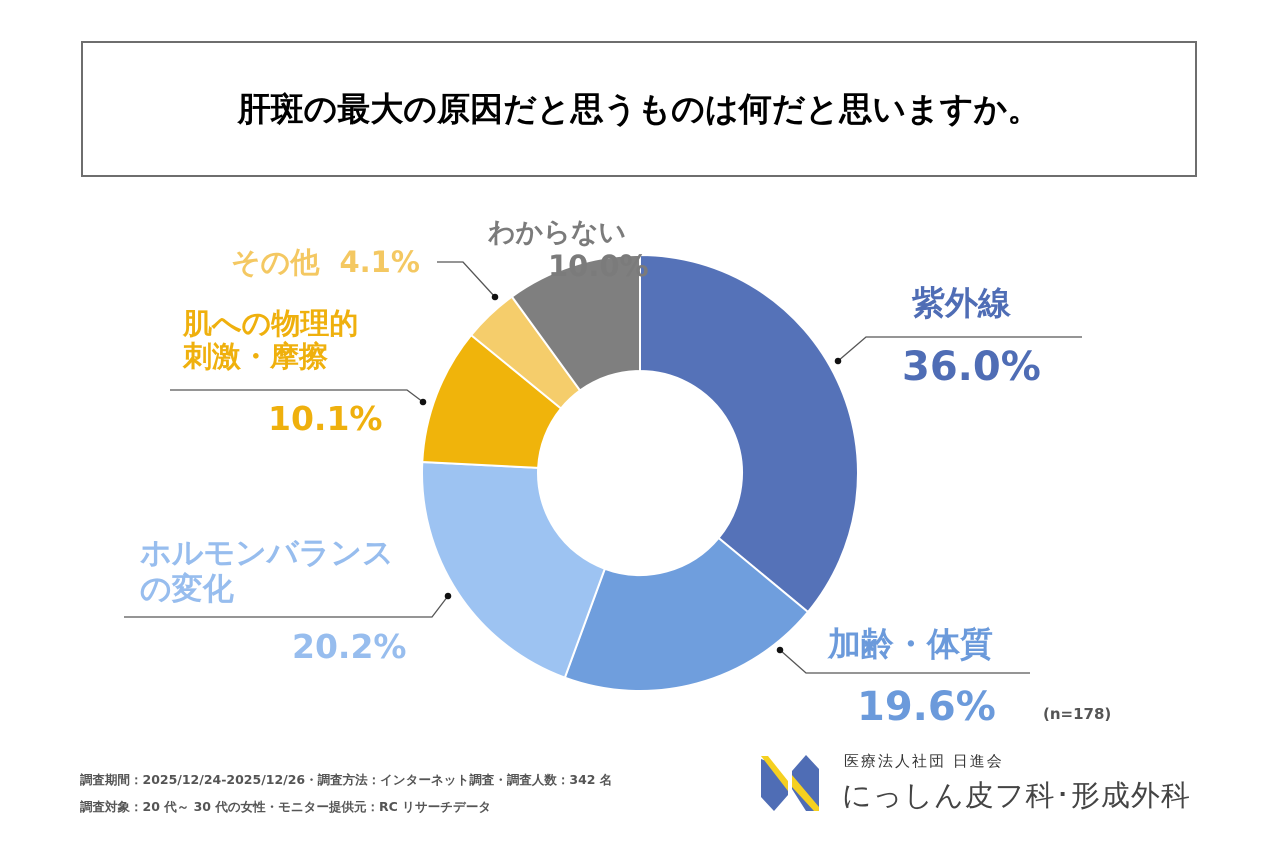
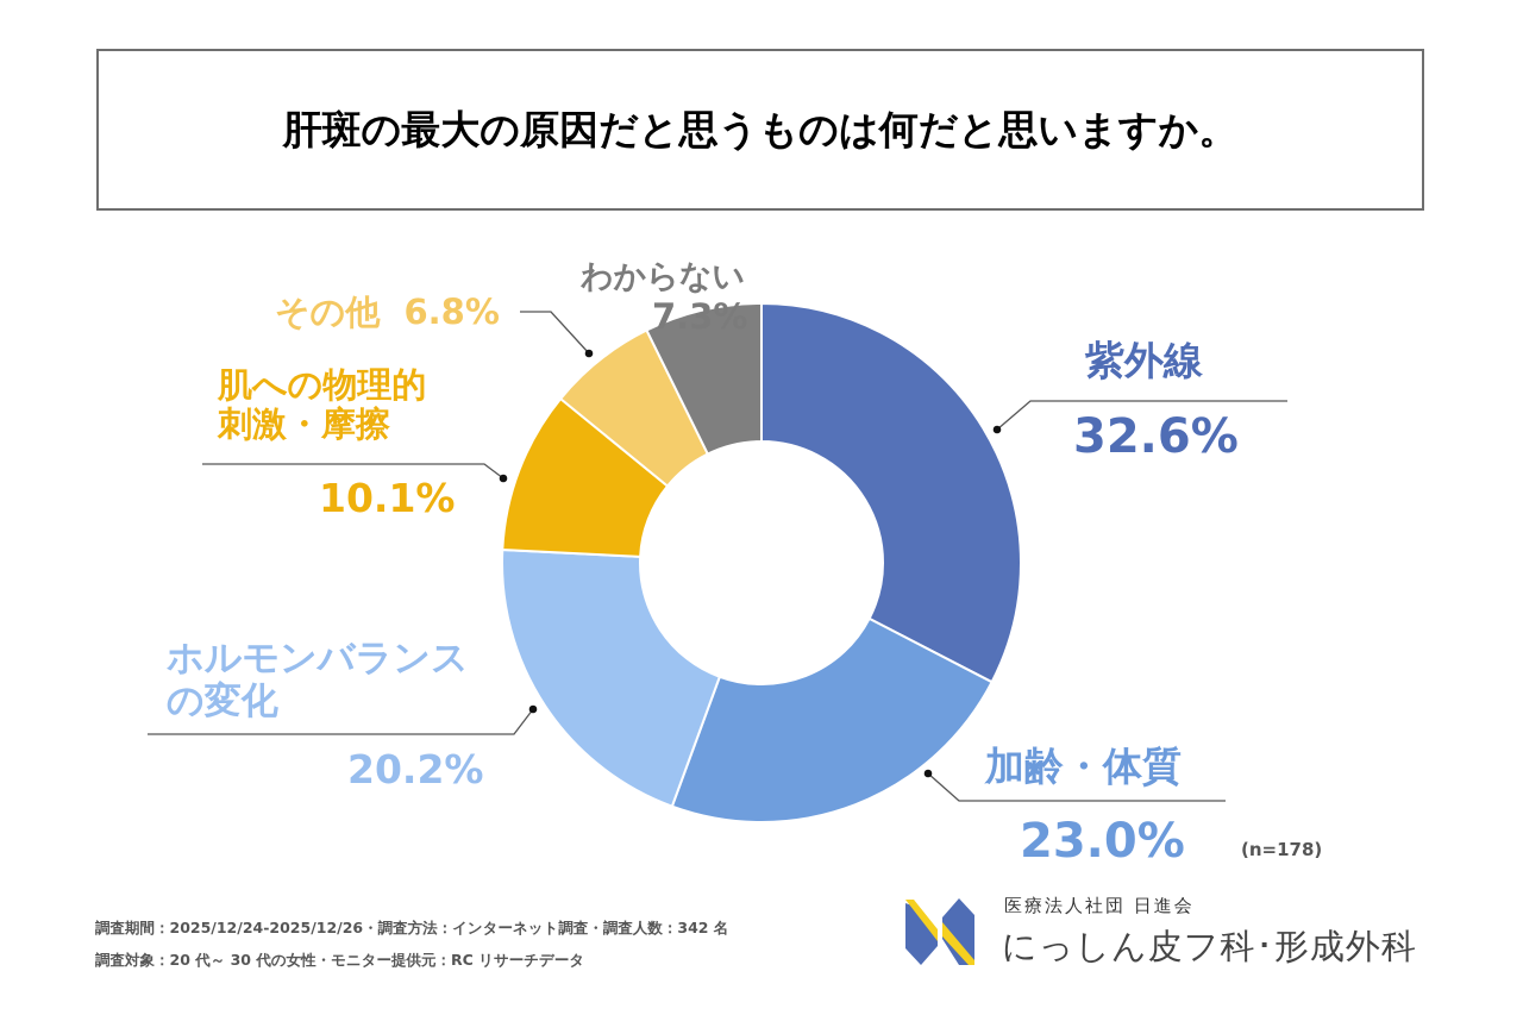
紫外線: 36.0% -> 32.6%
加齢・体質: 19.6% -> 23.0%
その他: 4.1% -> 6.8%
わからない: 10.0% -> 7.3%
